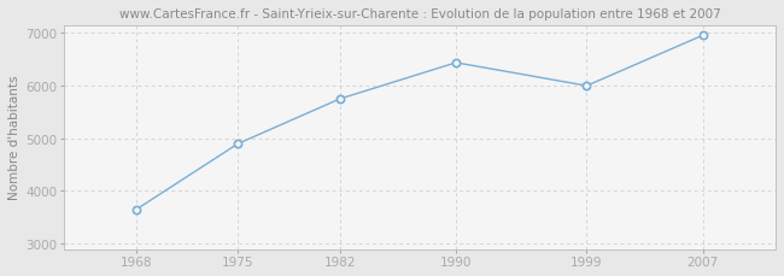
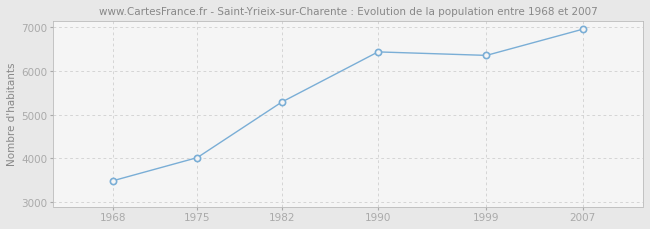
1968: 3650 -> 3490
1975: 4900 -> 4020
1982: 5750 -> 5290
1999: 6000 -> 6360
